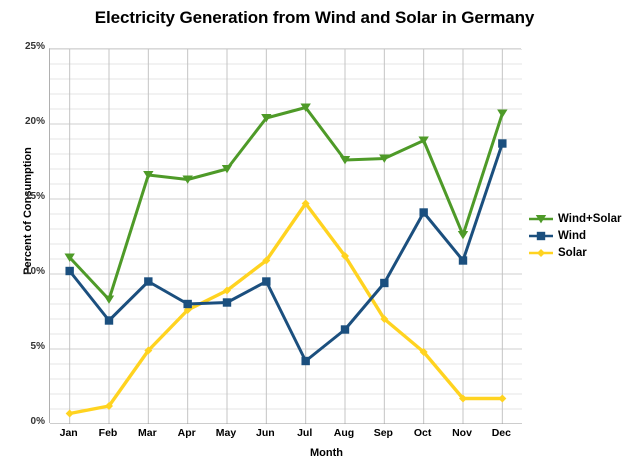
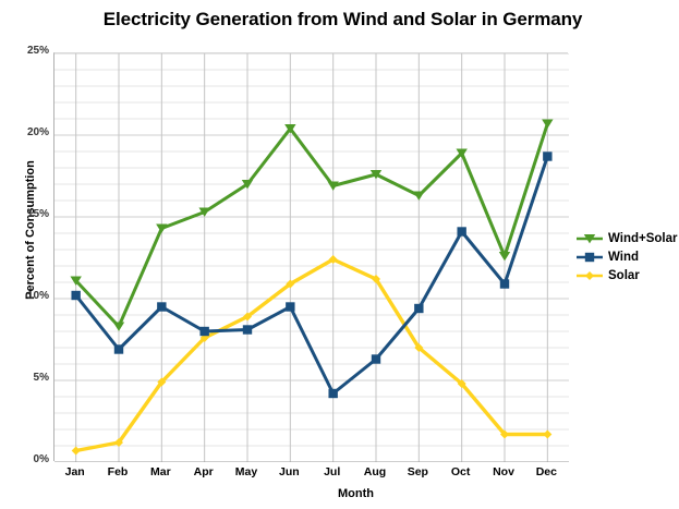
Wind+Solar/Mar: 16.6% -> 14.3%
Wind+Solar/Apr: 16.3% -> 15.3%
Wind+Solar/Jul: 21.1% -> 16.9%
Solar/Jul: 14.7% -> 12.4%
Wind+Solar/Sep: 17.7% -> 16.3%
